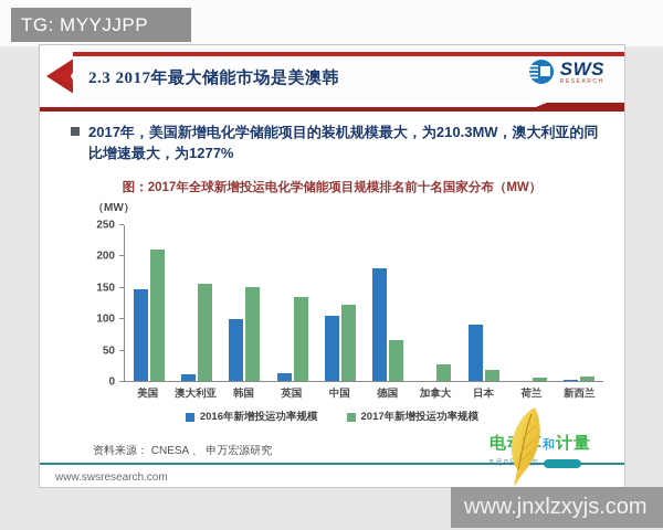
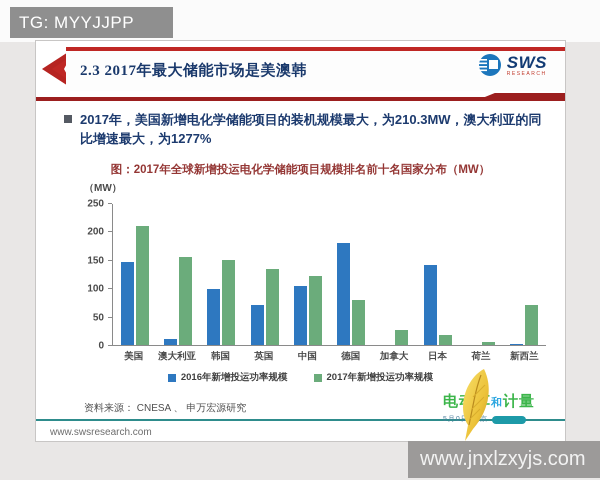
2016年新增投运功率规模/英国: 10 -> 70
2017年新增投运功率规模/德国: 60 -> 80
2016年新增投运功率规模/日本: 90 -> 140
2017年新增投运功率规模/新西兰: 10 -> 70
